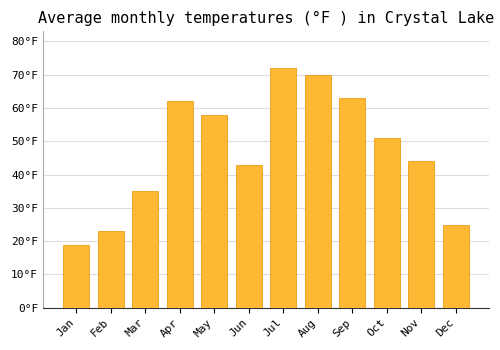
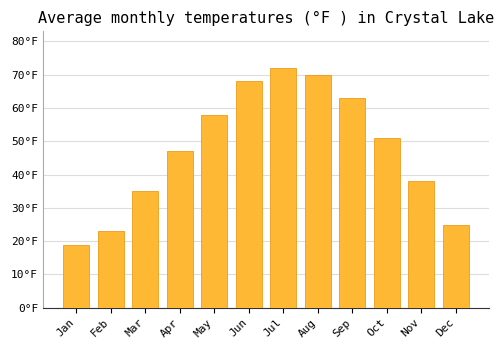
Apr: 62°F -> 47°F
Jun: 43°F -> 68°F
Nov: 44°F -> 38°F
